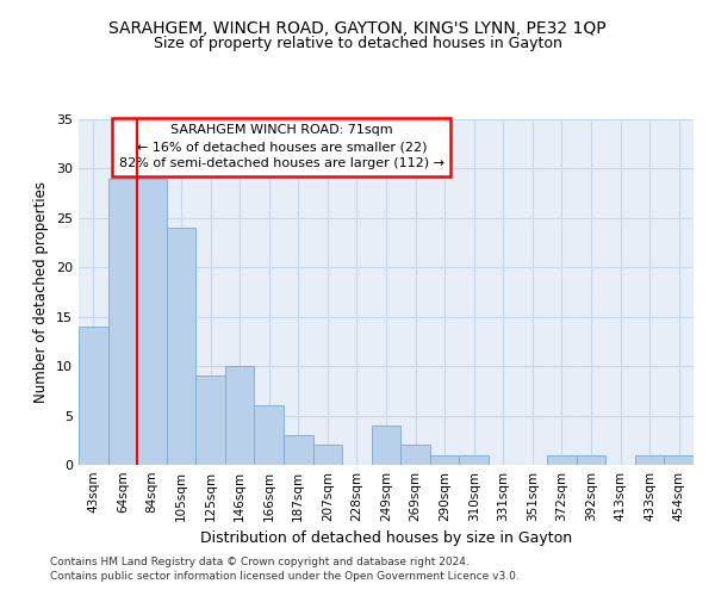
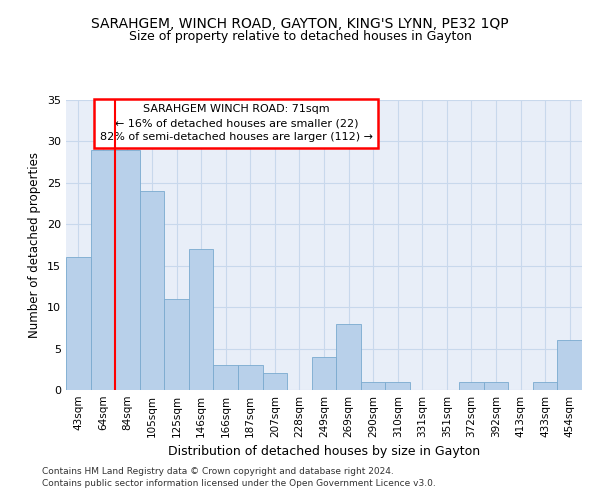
43sqm: 14 -> 16
125sqm: 9 -> 11
146sqm: 10 -> 17
166sqm: 6 -> 3
269sqm: 2 -> 8
454sqm: 1 -> 6
